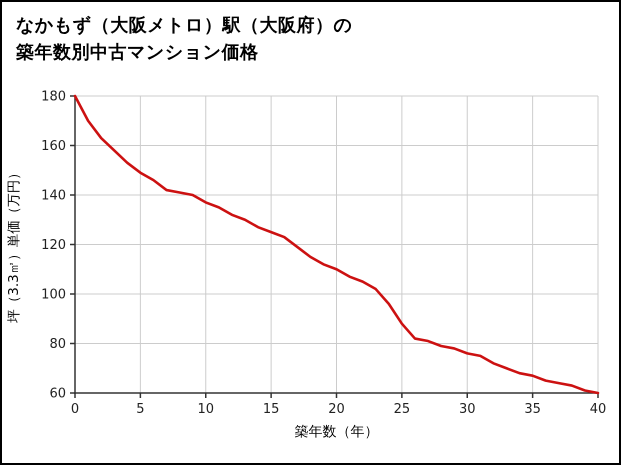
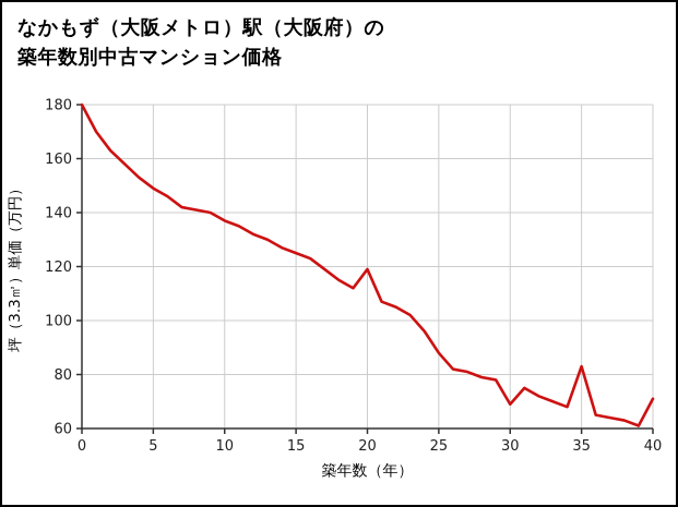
20: 110 -> 119
30: 76 -> 69
35: 67 -> 83
40: 60 -> 71
